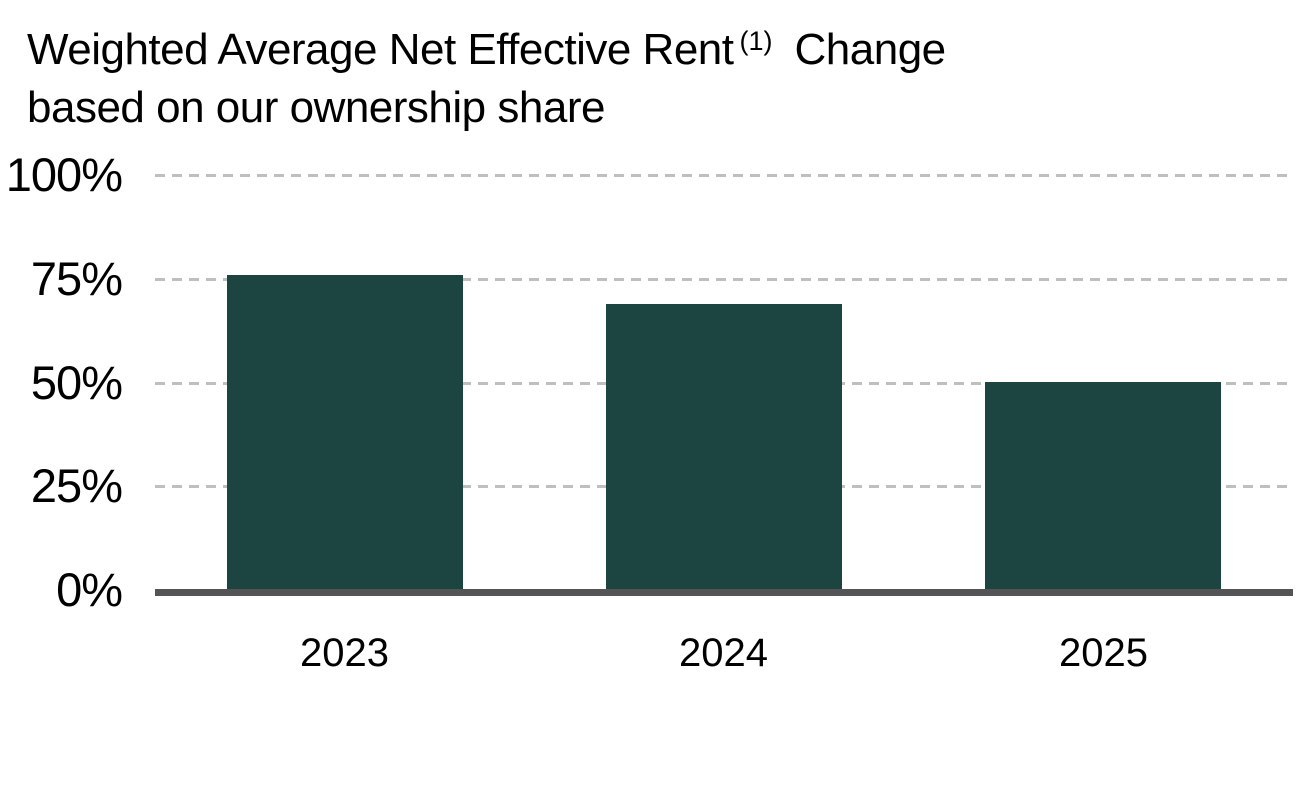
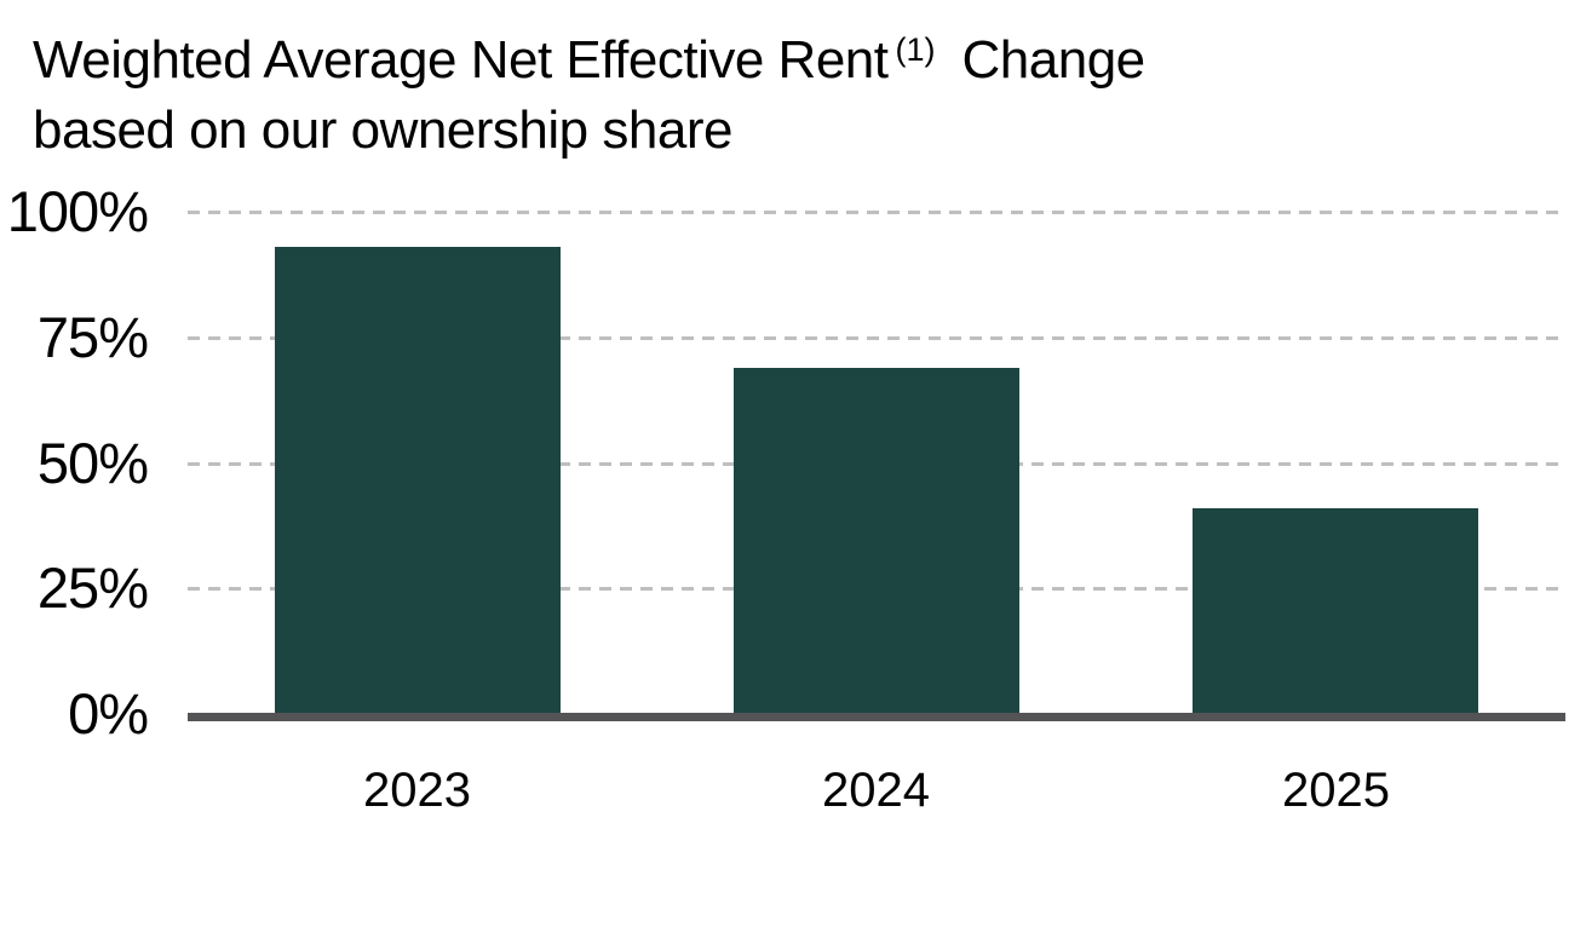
2023: 76% -> 93%
2025: 50% -> 41%
